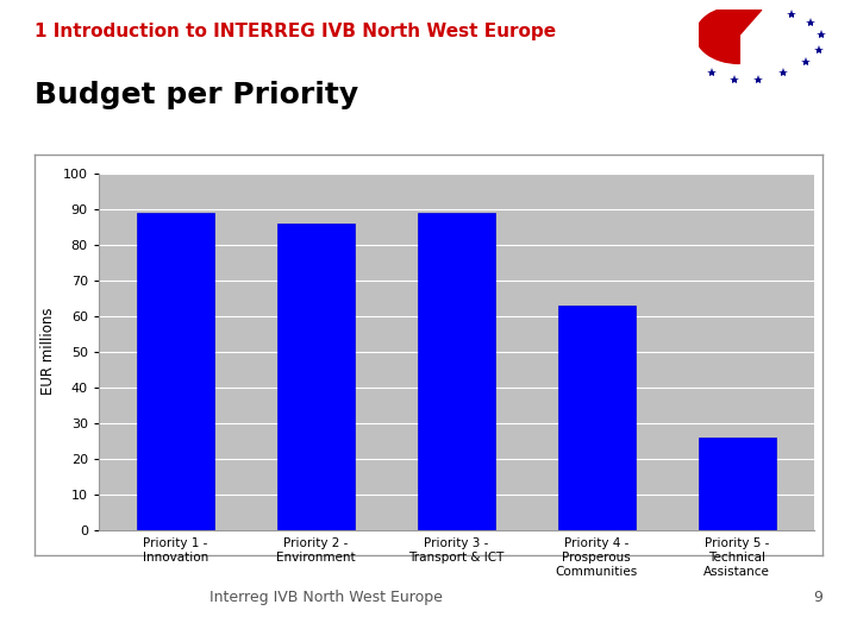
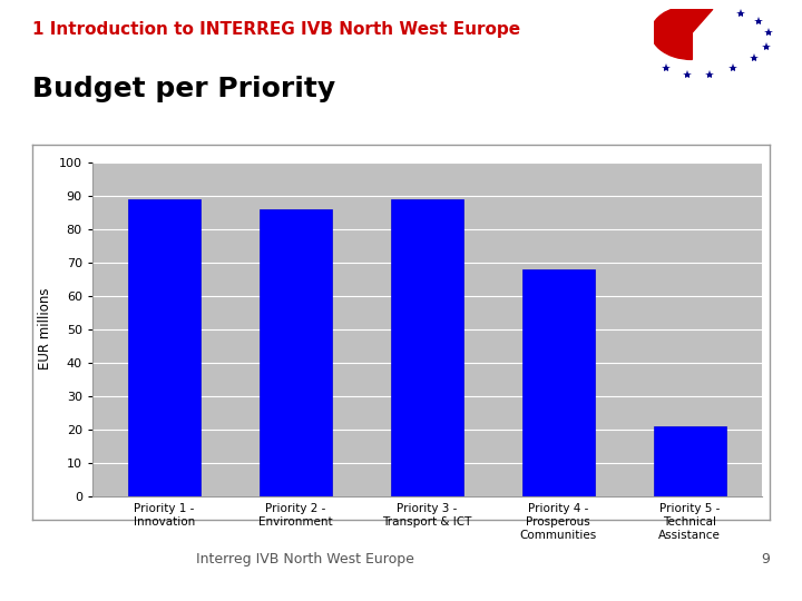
Priority 4 - Prosperous Communities: 63 -> 68
Priority 5 - Technical Assistance: 26 -> 21
